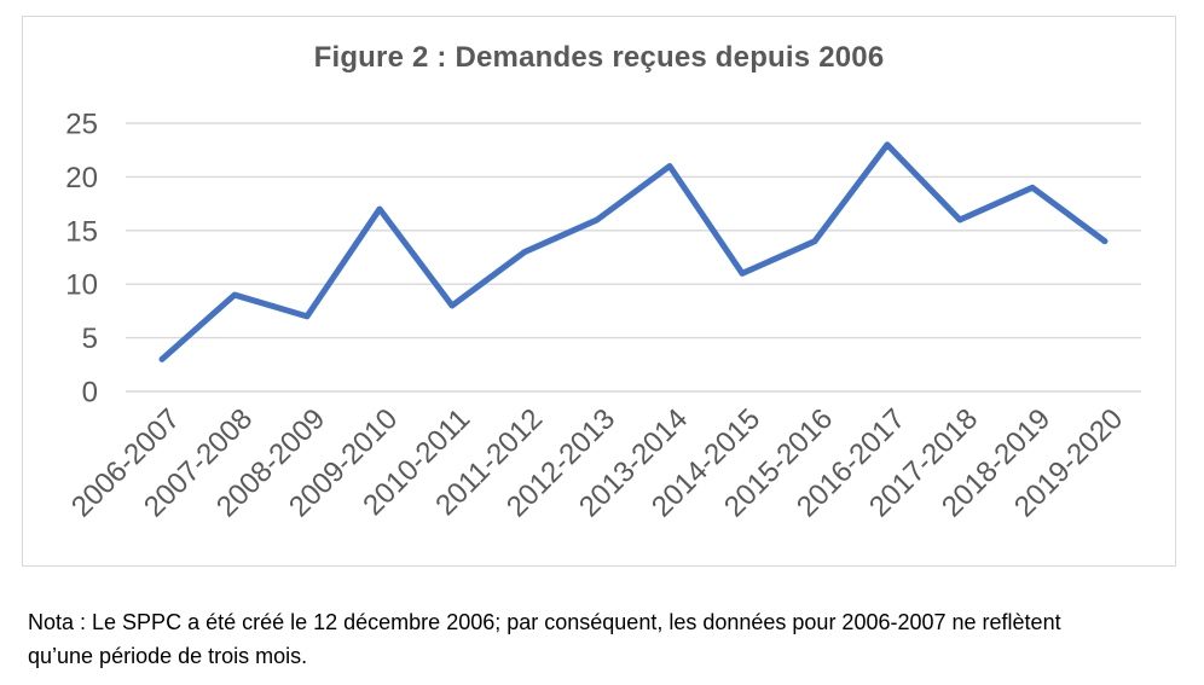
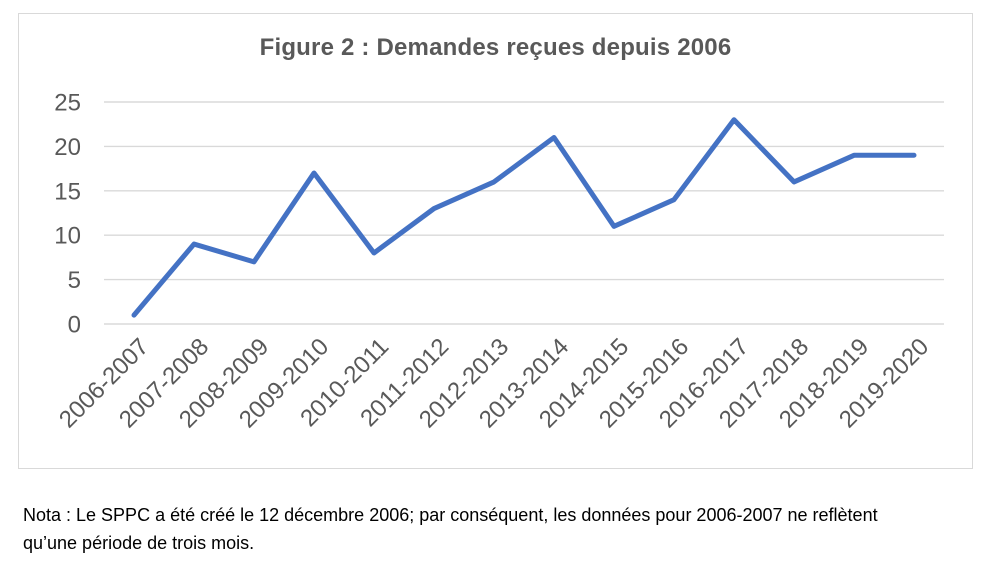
2006-2007: 3 -> 1
2019-2020: 14 -> 19
